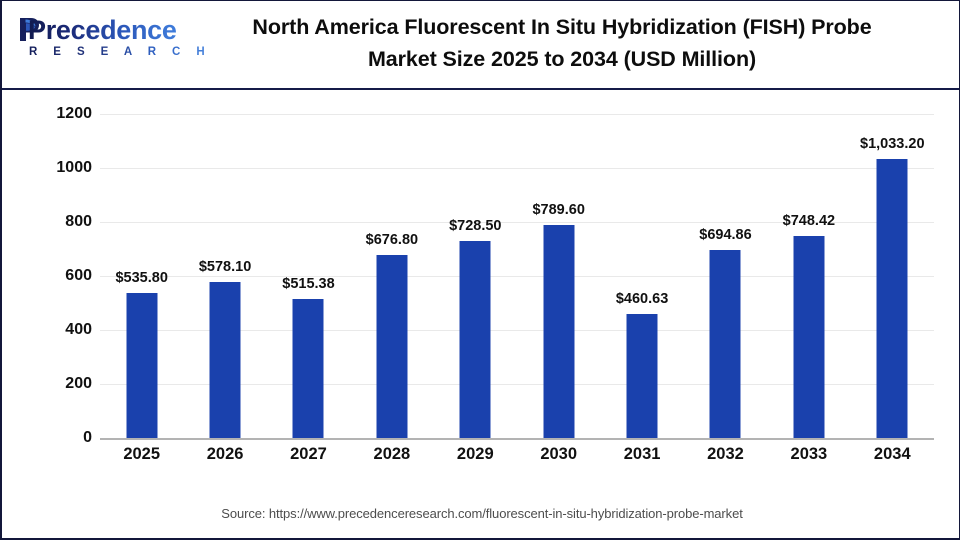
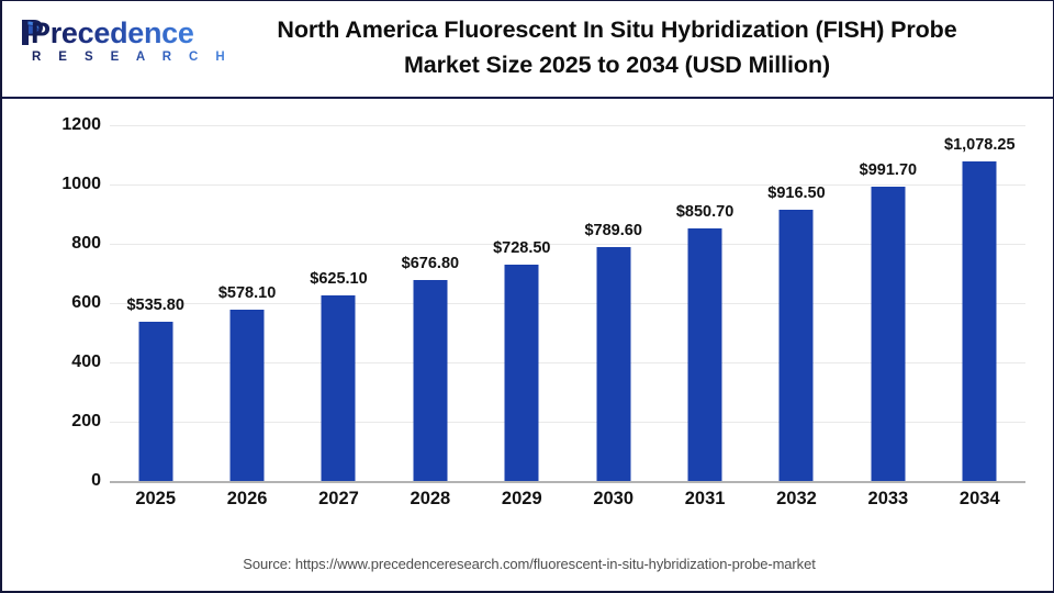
2027: $515.38 -> $625.10
2031: $460.63 -> $850.70
2032: $694.86 -> $916.50
2033: $748.42 -> $991.70
2034: $1,033.20 -> $1,078.25
